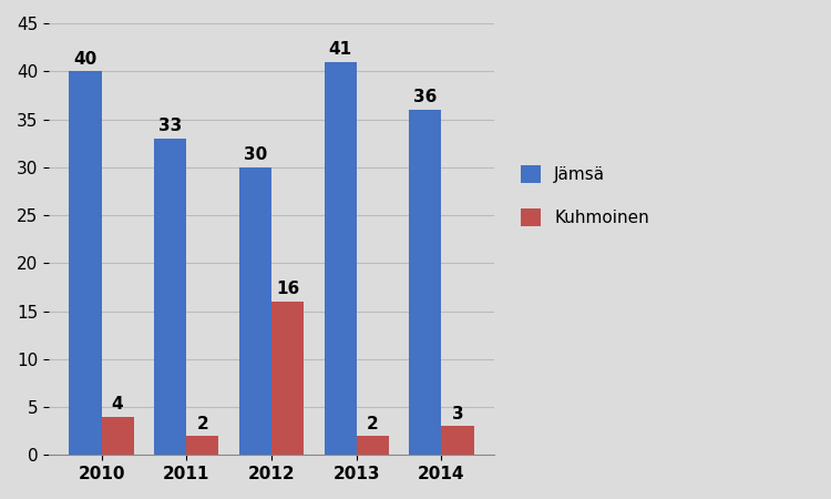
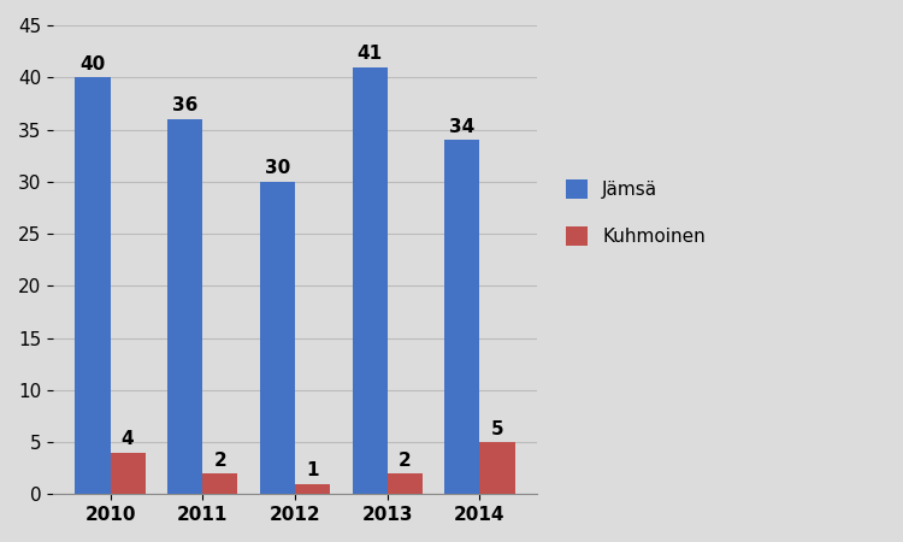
Jämsä/2011: 33 -> 36
Kuhmoinen/2012: 16 -> 1
Jämsä/2014: 36 -> 34
Kuhmoinen/2014: 3 -> 5
